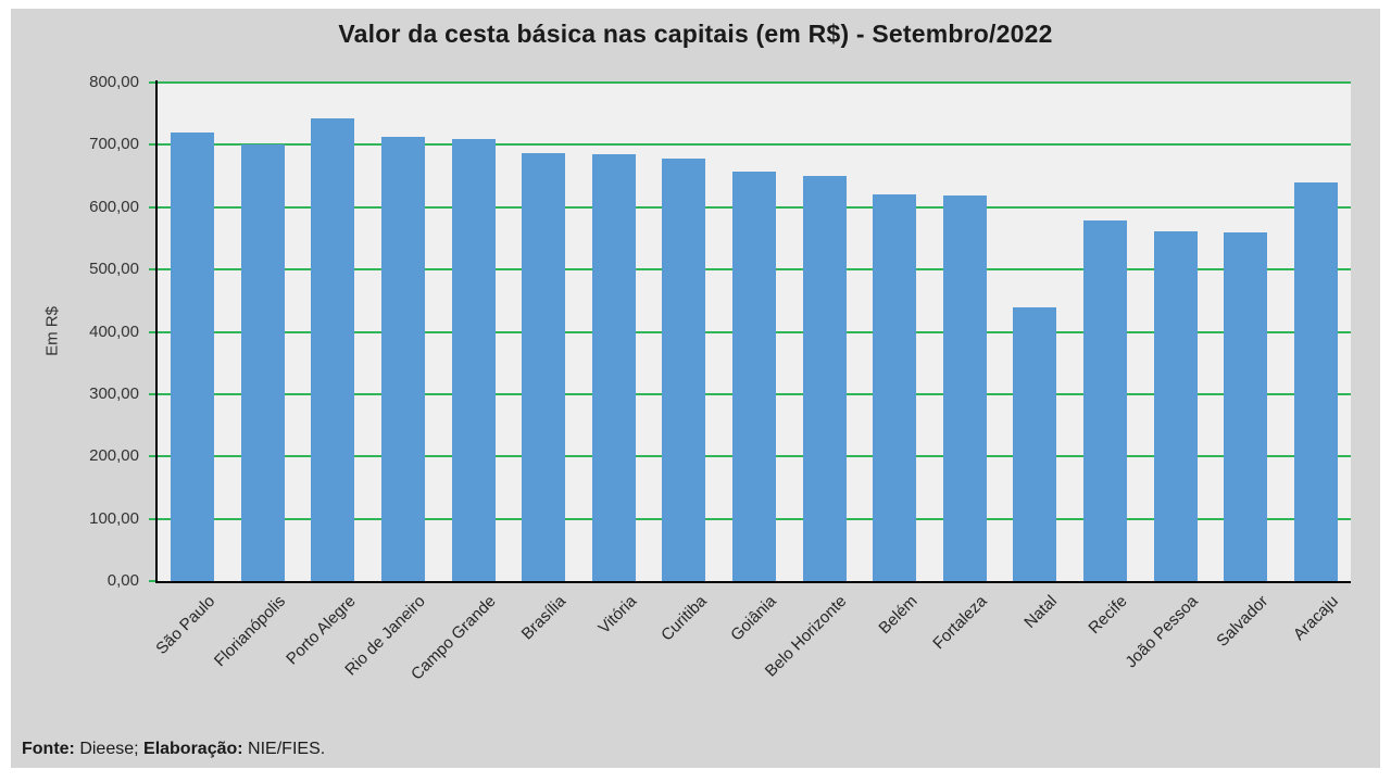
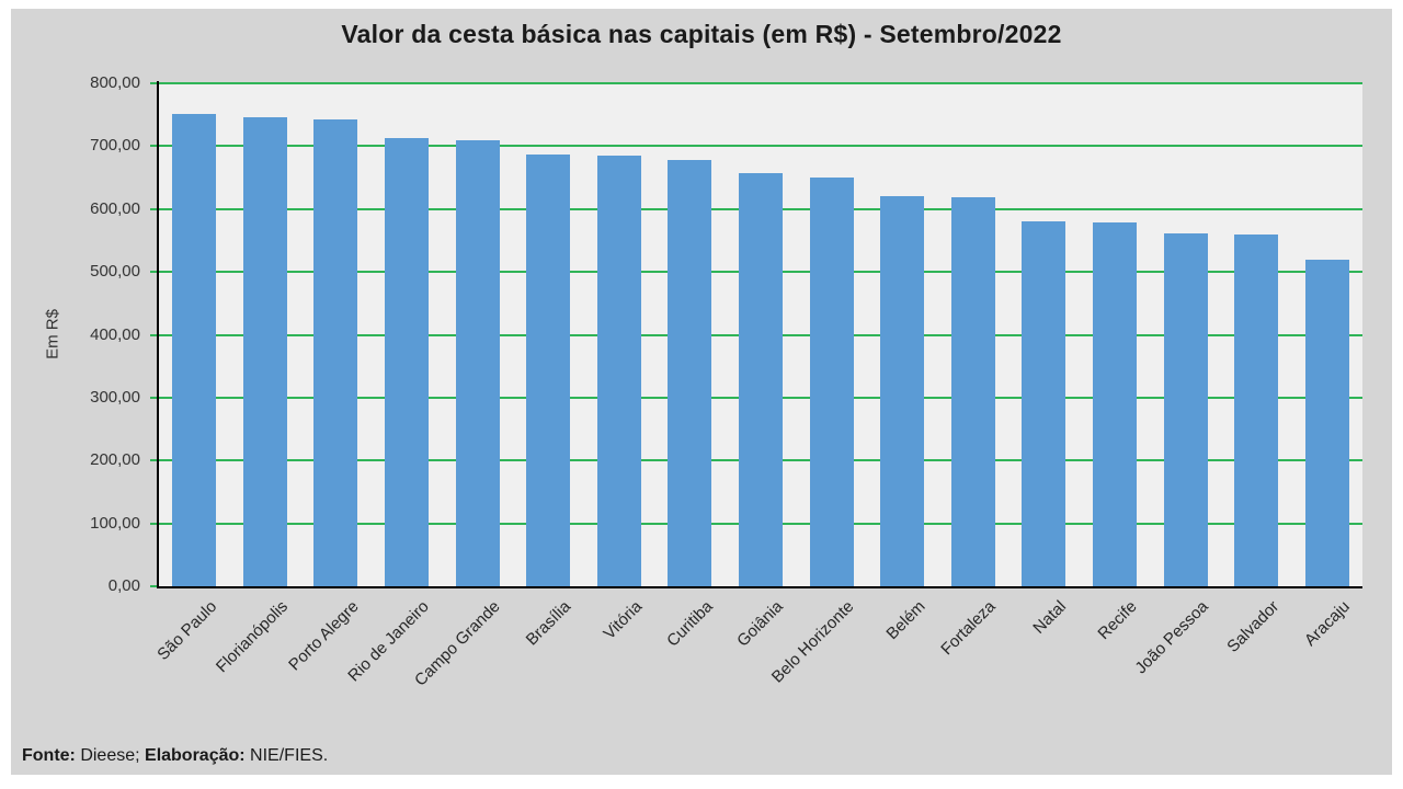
São Paulo: 720 -> 750
Florianópolis: 700 -> 750
Natal: 440 -> 580
Aracaju: 640 -> 520
